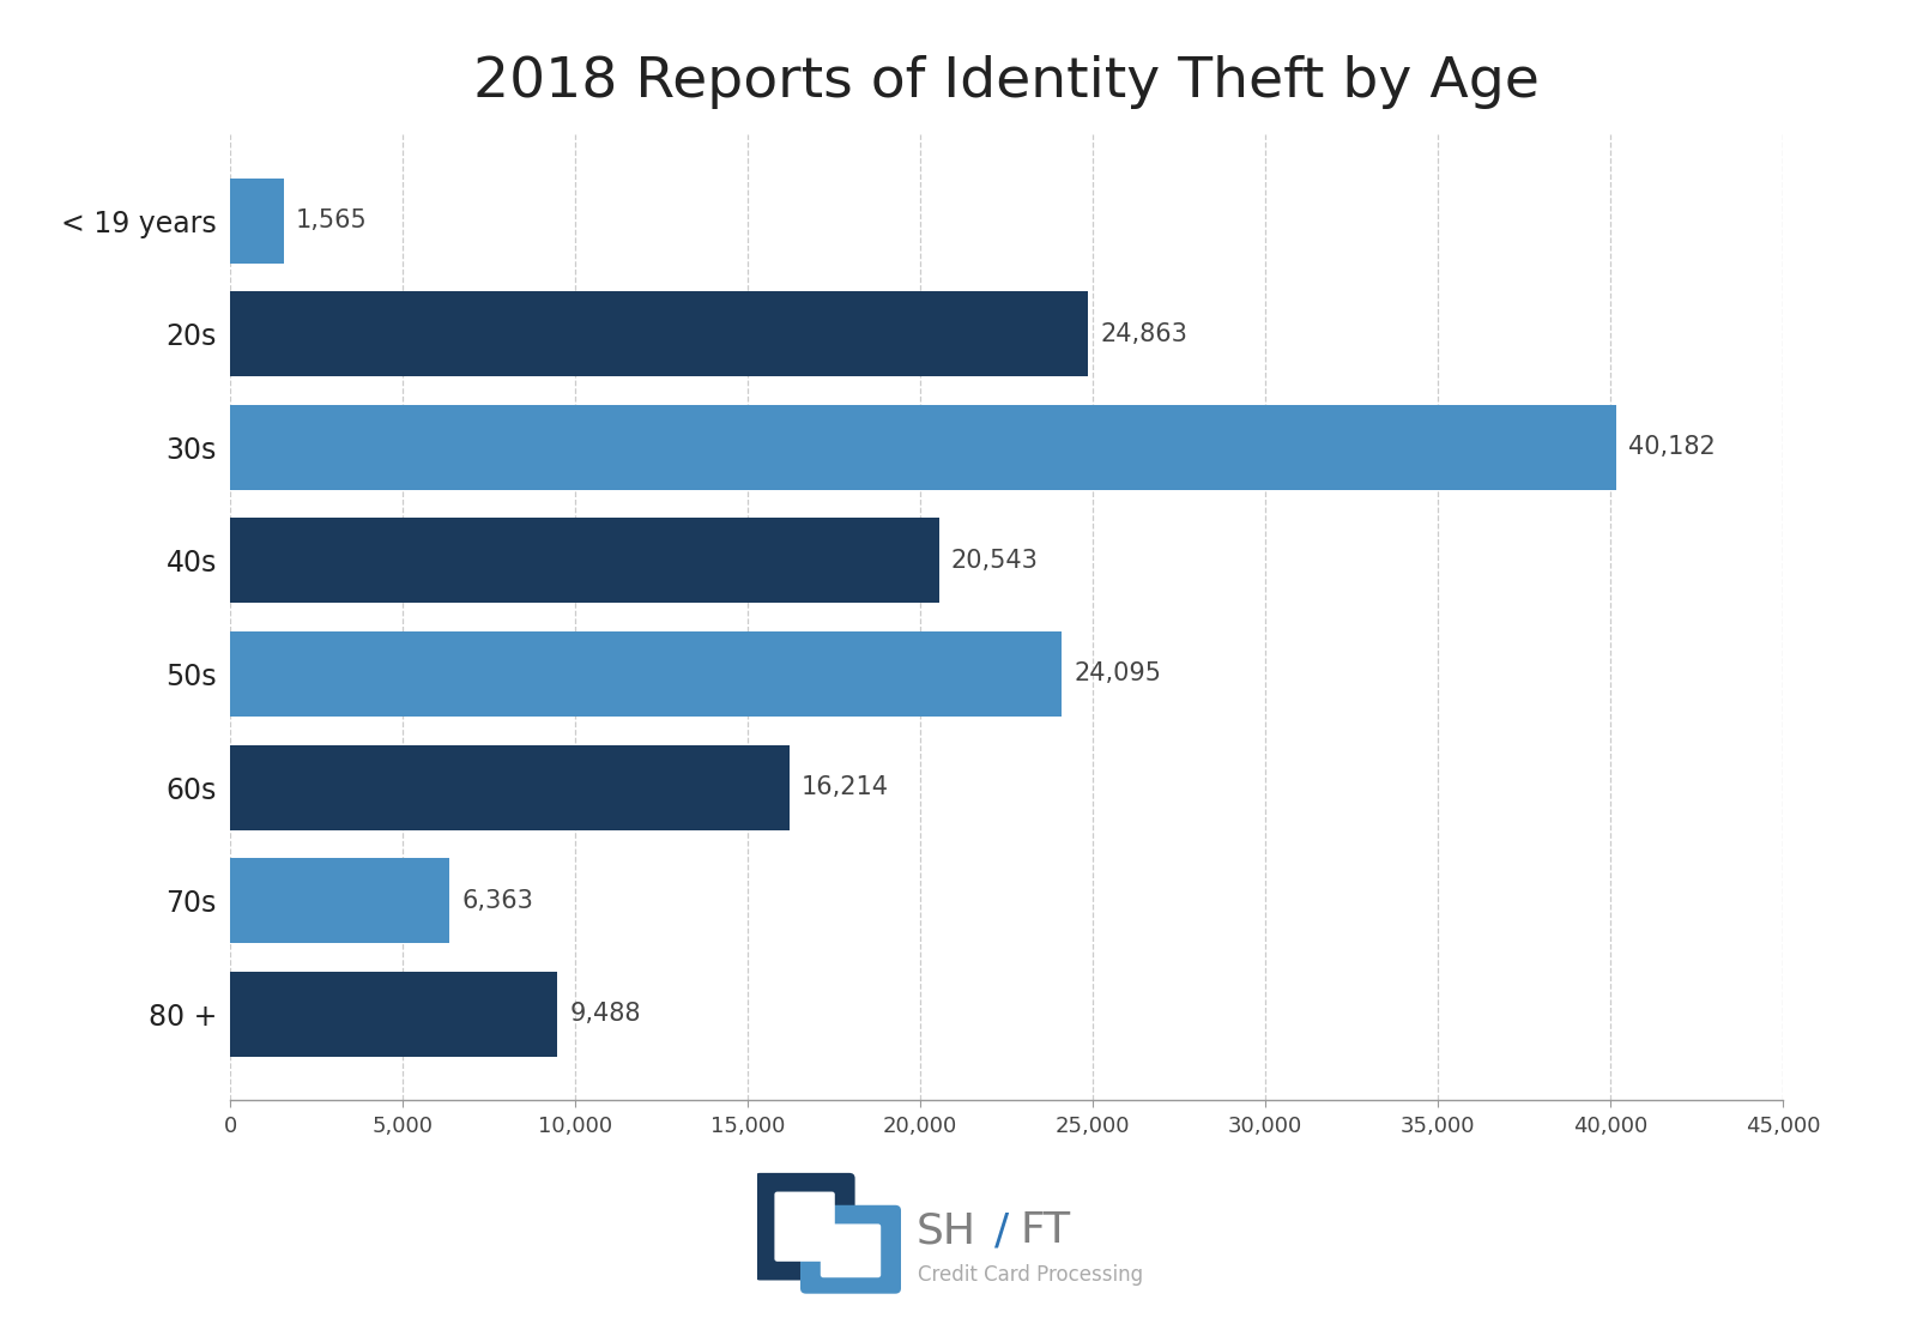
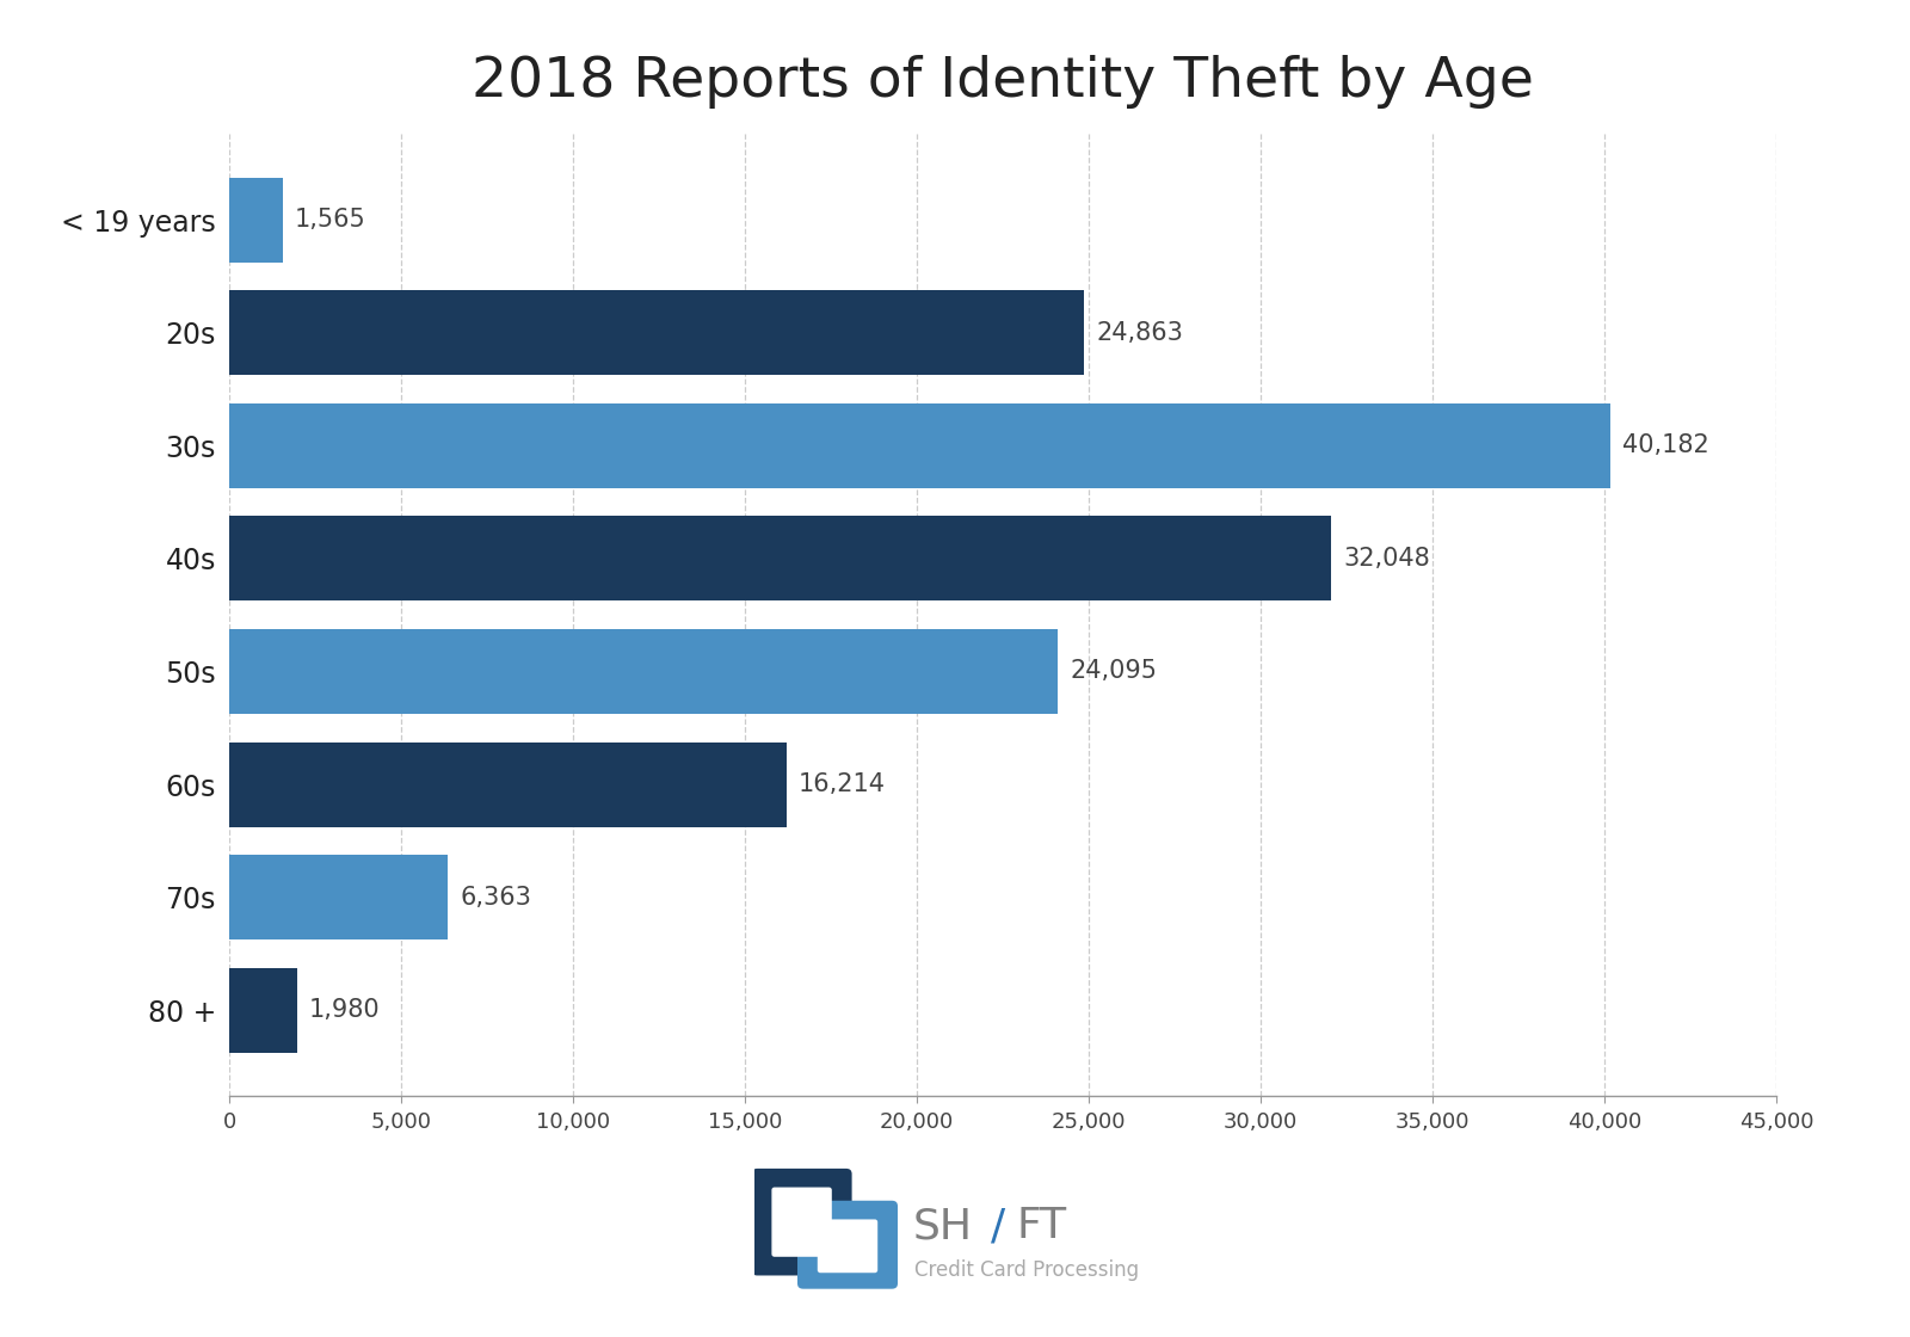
40s: 20,543 -> 32,048
80 +: 9,488 -> 1,980
